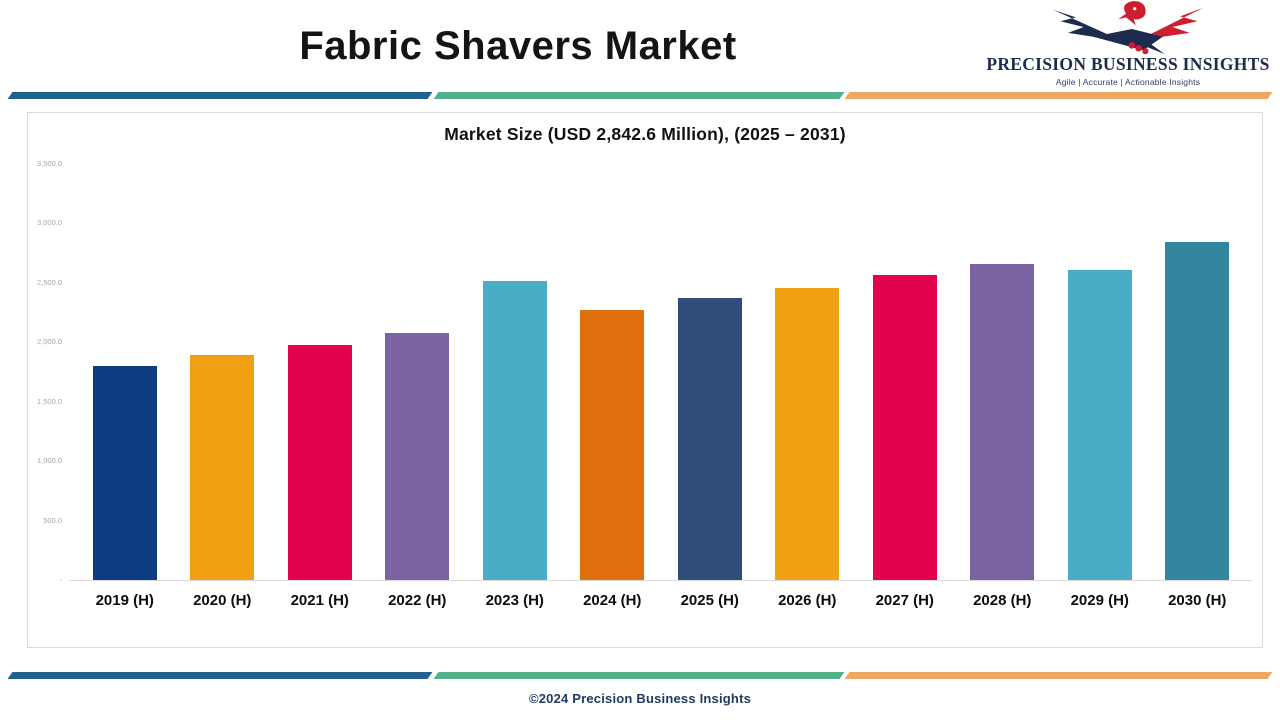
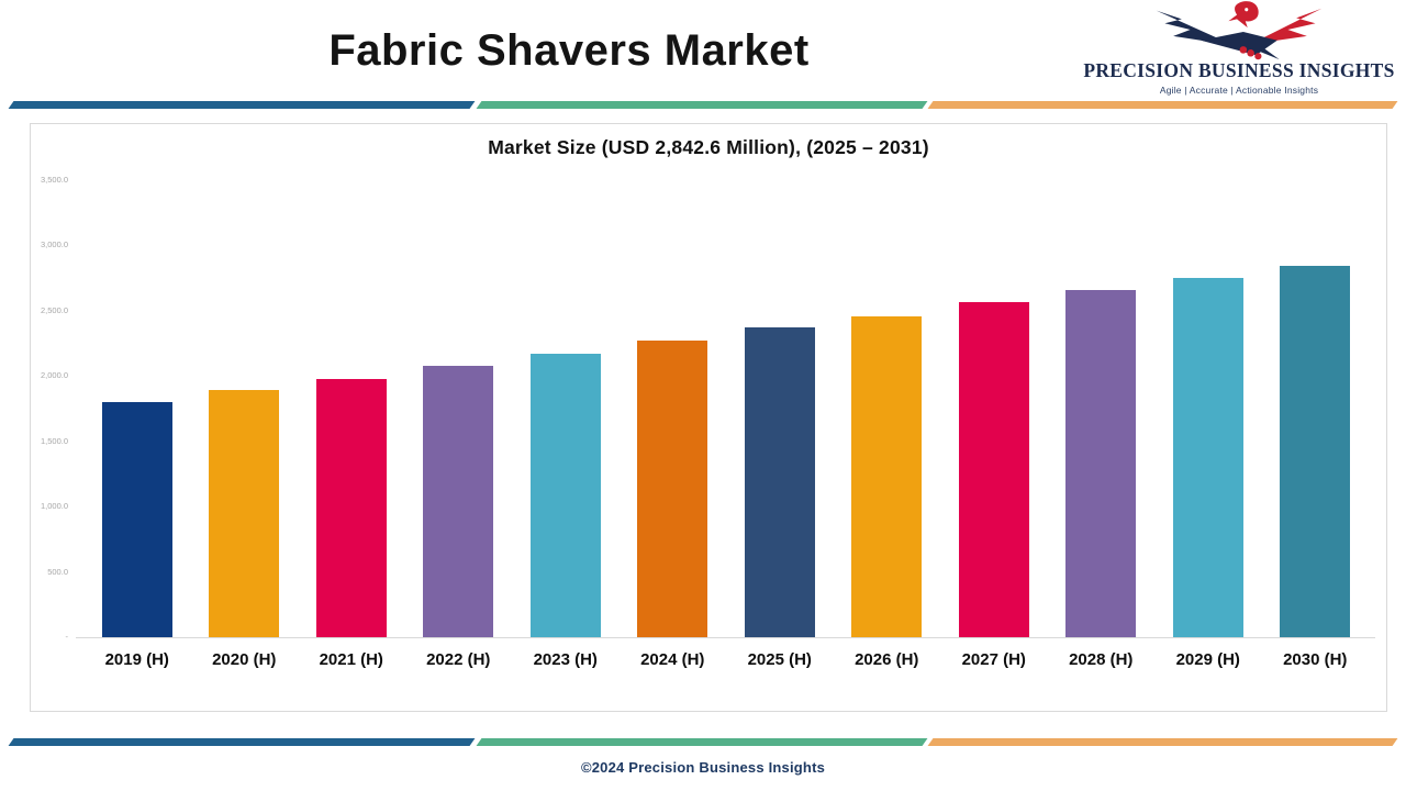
2023 (H): 2520 -> 2170
2029 (H): 2610 -> 2760
